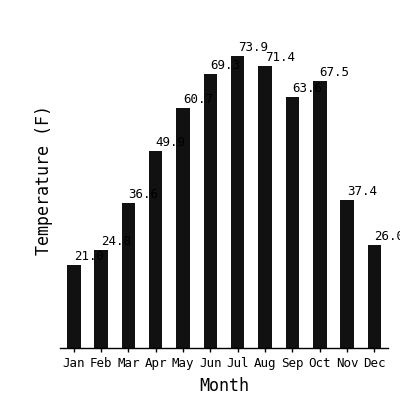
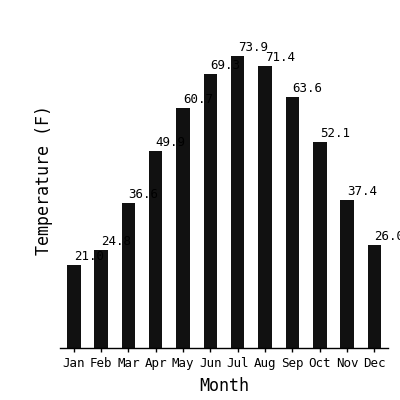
Oct: 67.5 -> 52.1
